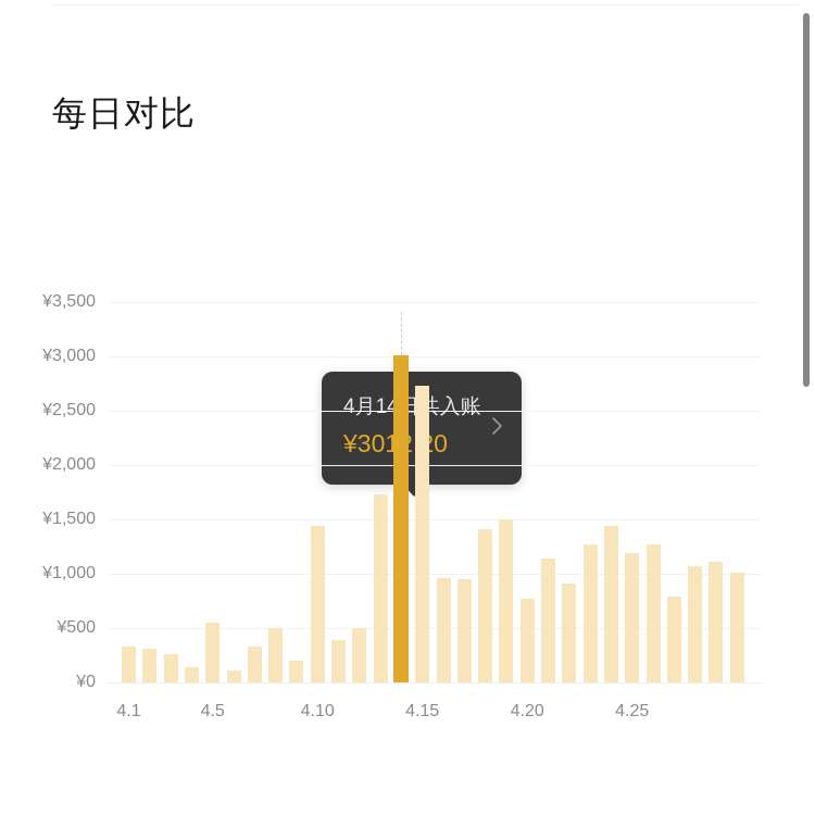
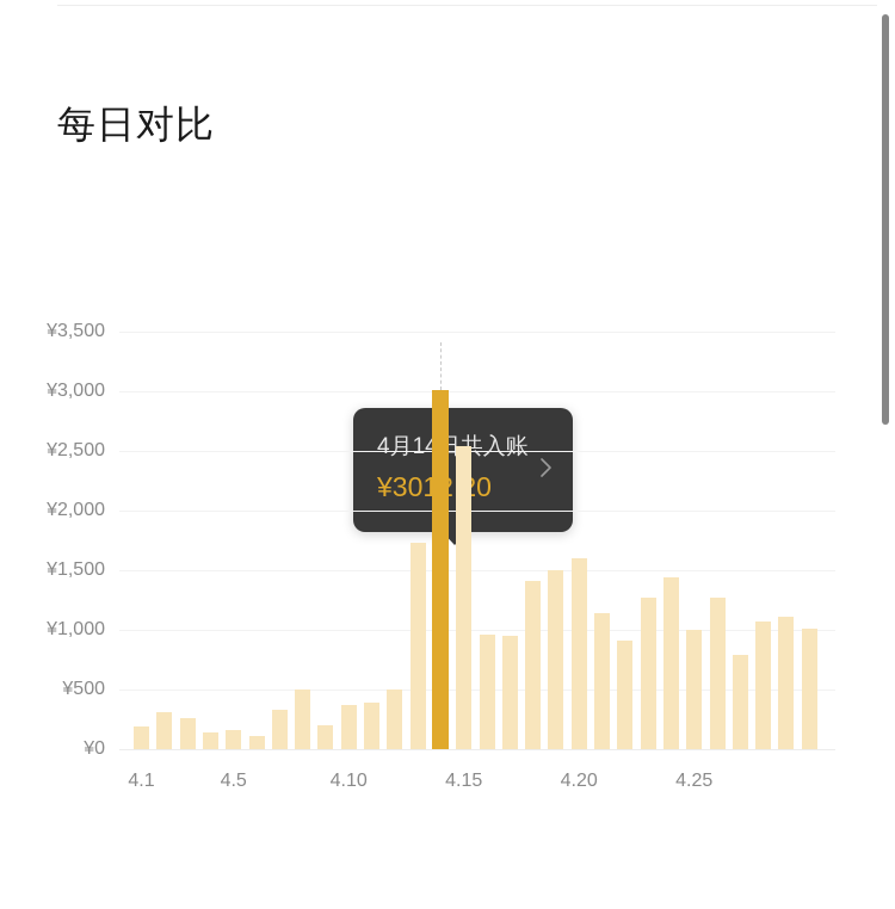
4.1: ¥330 -> ¥190
4.5: ¥550 -> ¥160
4.10: ¥1440 -> ¥370
4.15: ¥2730 -> ¥2540
4.20: ¥770 -> ¥1600
4.25: ¥1190 -> ¥1000
